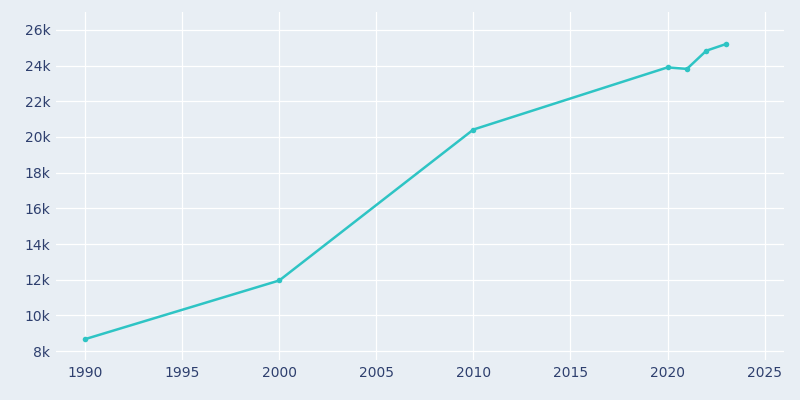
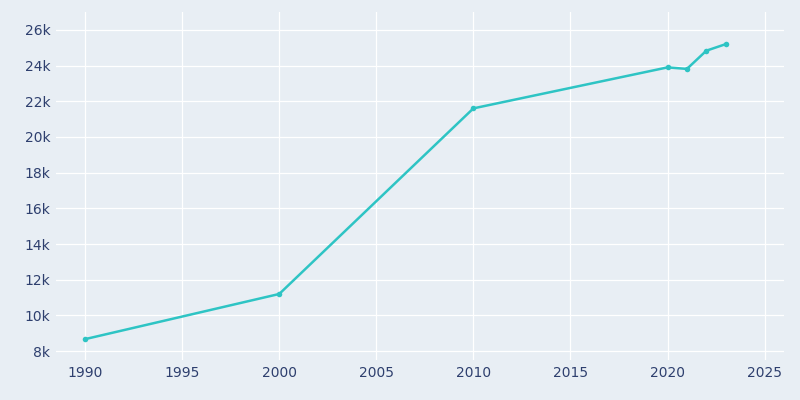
2000: 12.0k -> 11.2k
2010: 20.4k -> 21.6k
